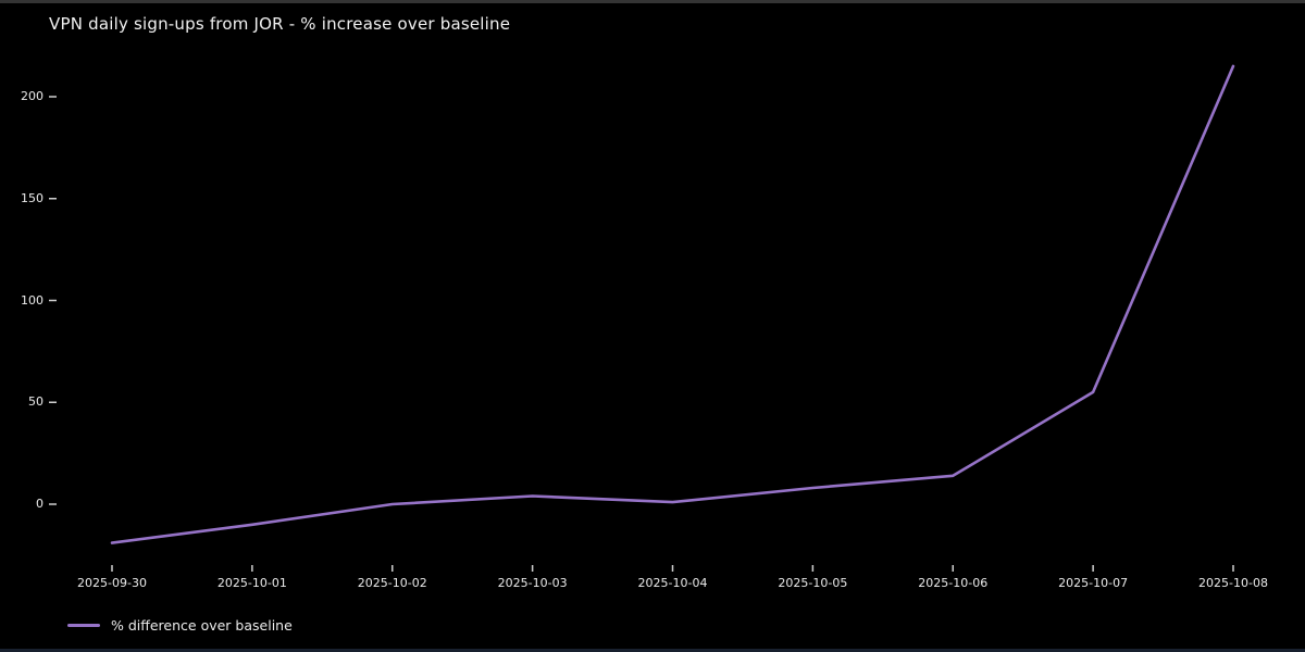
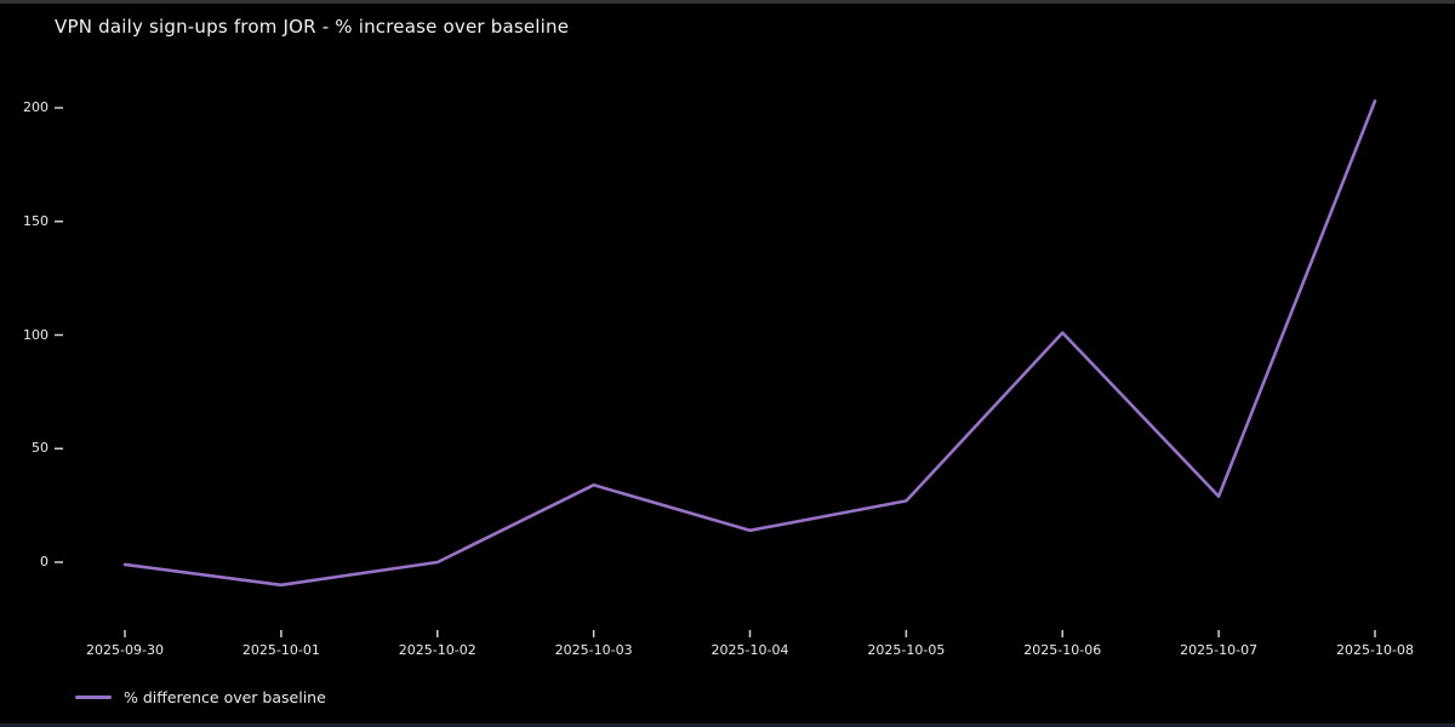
2025-09-30: -19 -> -1
2025-10-03: 4 -> 34
2025-10-04: 1 -> 14
2025-10-05: 8 -> 27
2025-10-06: 14 -> 101
2025-10-07: 55 -> 29
2025-10-08: 215 -> 203
